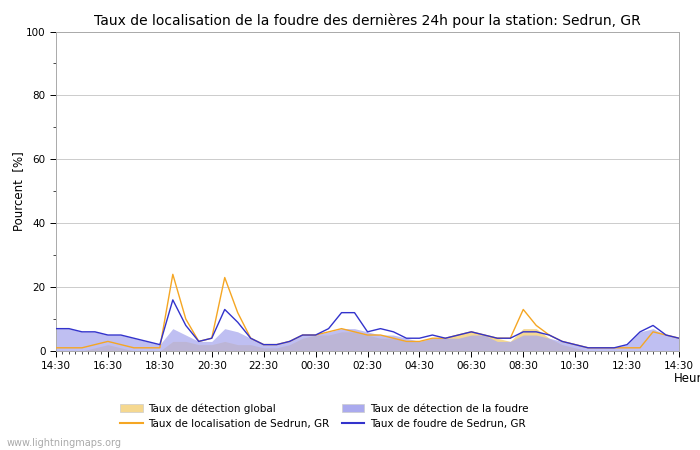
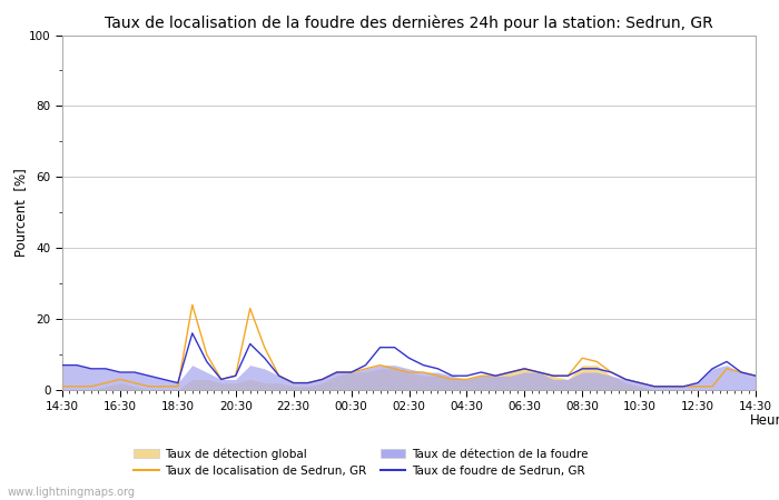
Taux de foudre de Sedrun, GR/02:30: 6 -> 9
Taux de localisation de Sedrun, GR/08:30: 13 -> 9
